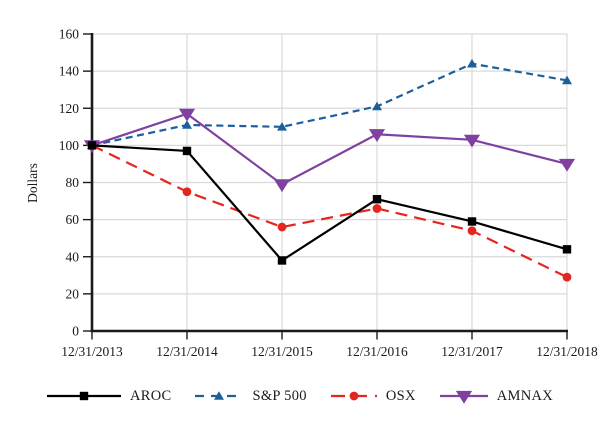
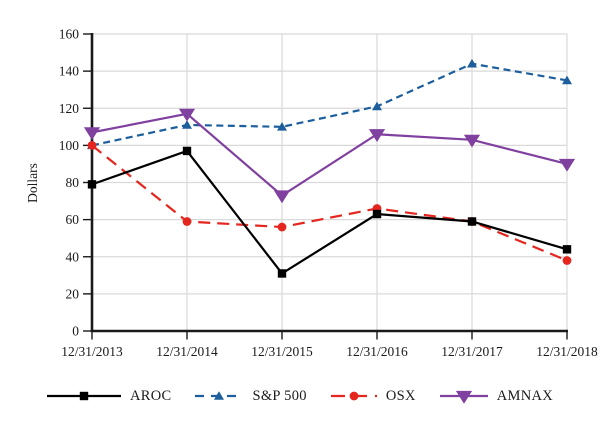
AROC/12/31/2013: 100 -> 79
AMNAX/12/31/2013: 100 -> 107
OSX/12/31/2014: 75 -> 59
AROC/12/31/2015: 38 -> 31
AMNAX/12/31/2015: 79 -> 73
AROC/12/31/2016: 71 -> 63
OSX/12/31/2017: 54 -> 59
OSX/12/31/2018: 29 -> 38
